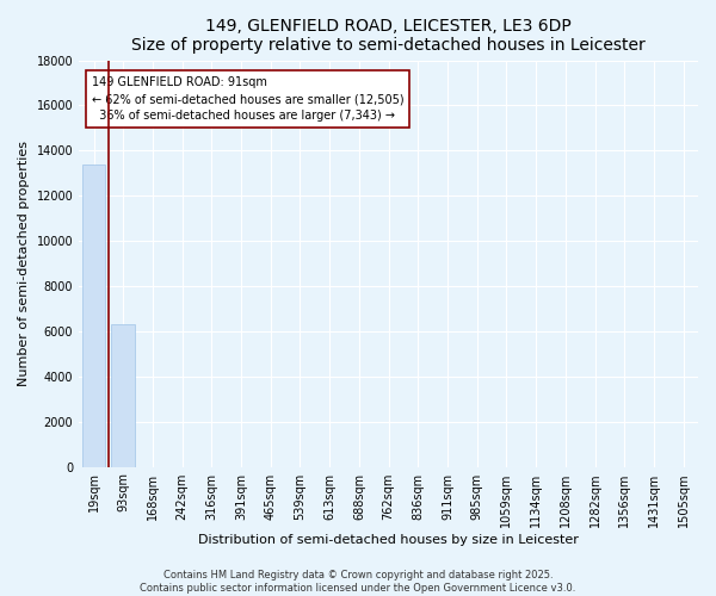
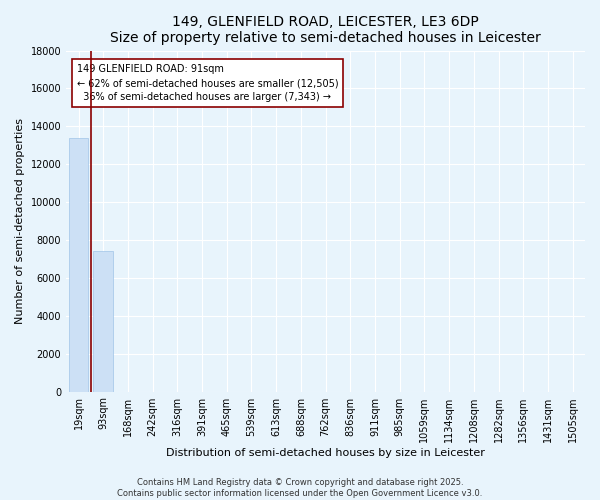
93sqm: 6300 -> 7400
